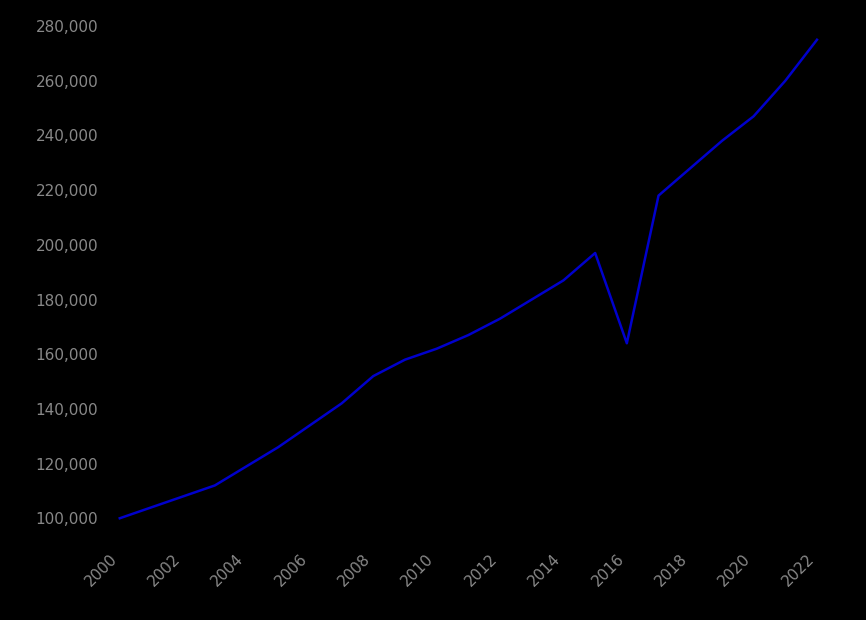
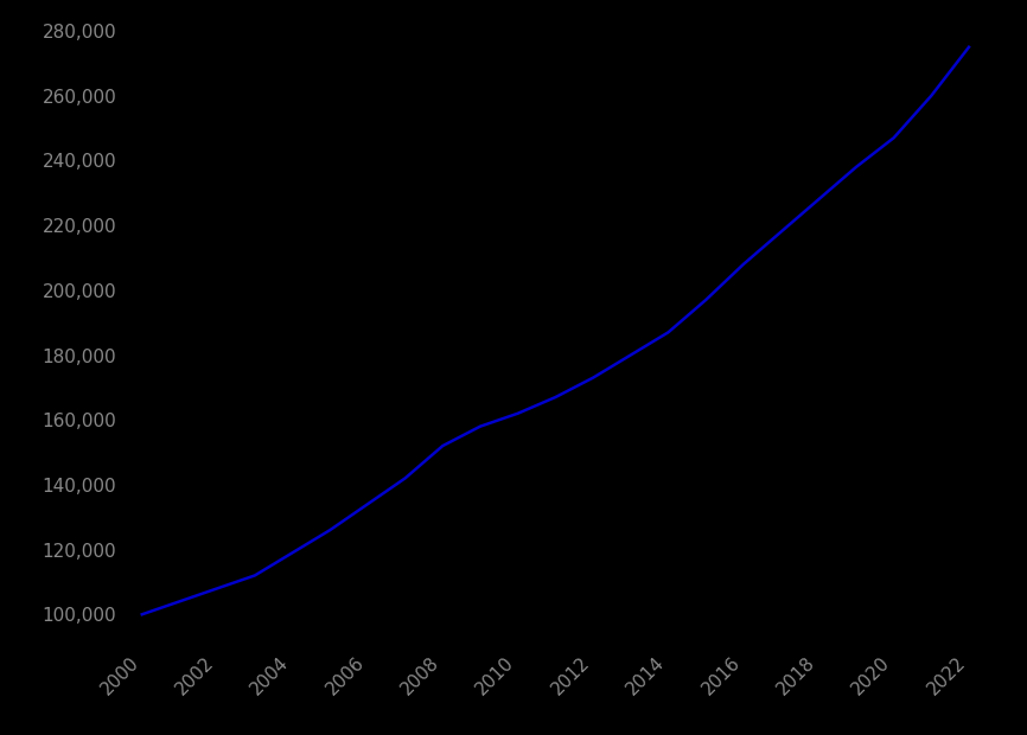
2016: 164,000 -> 208,000
